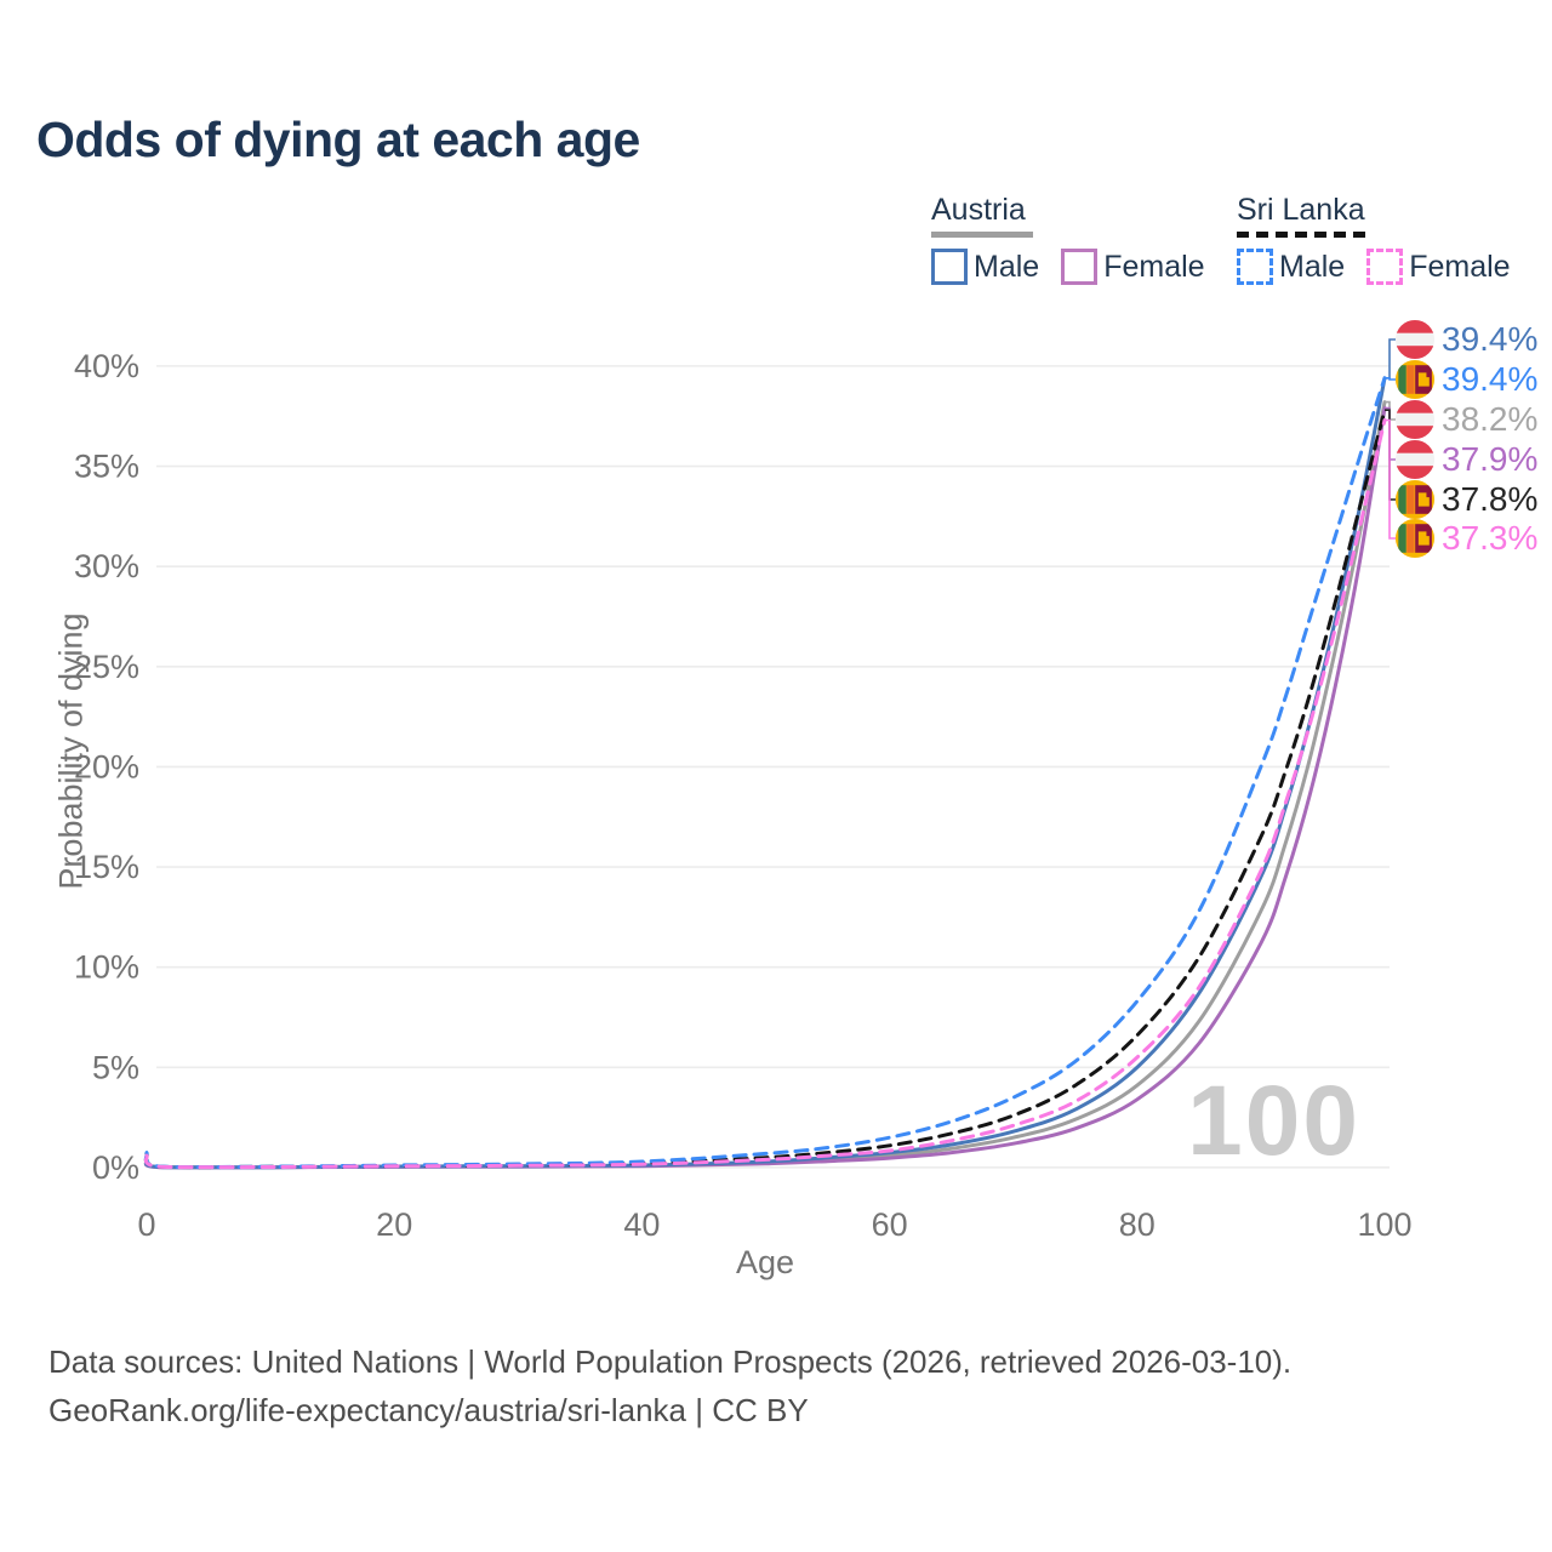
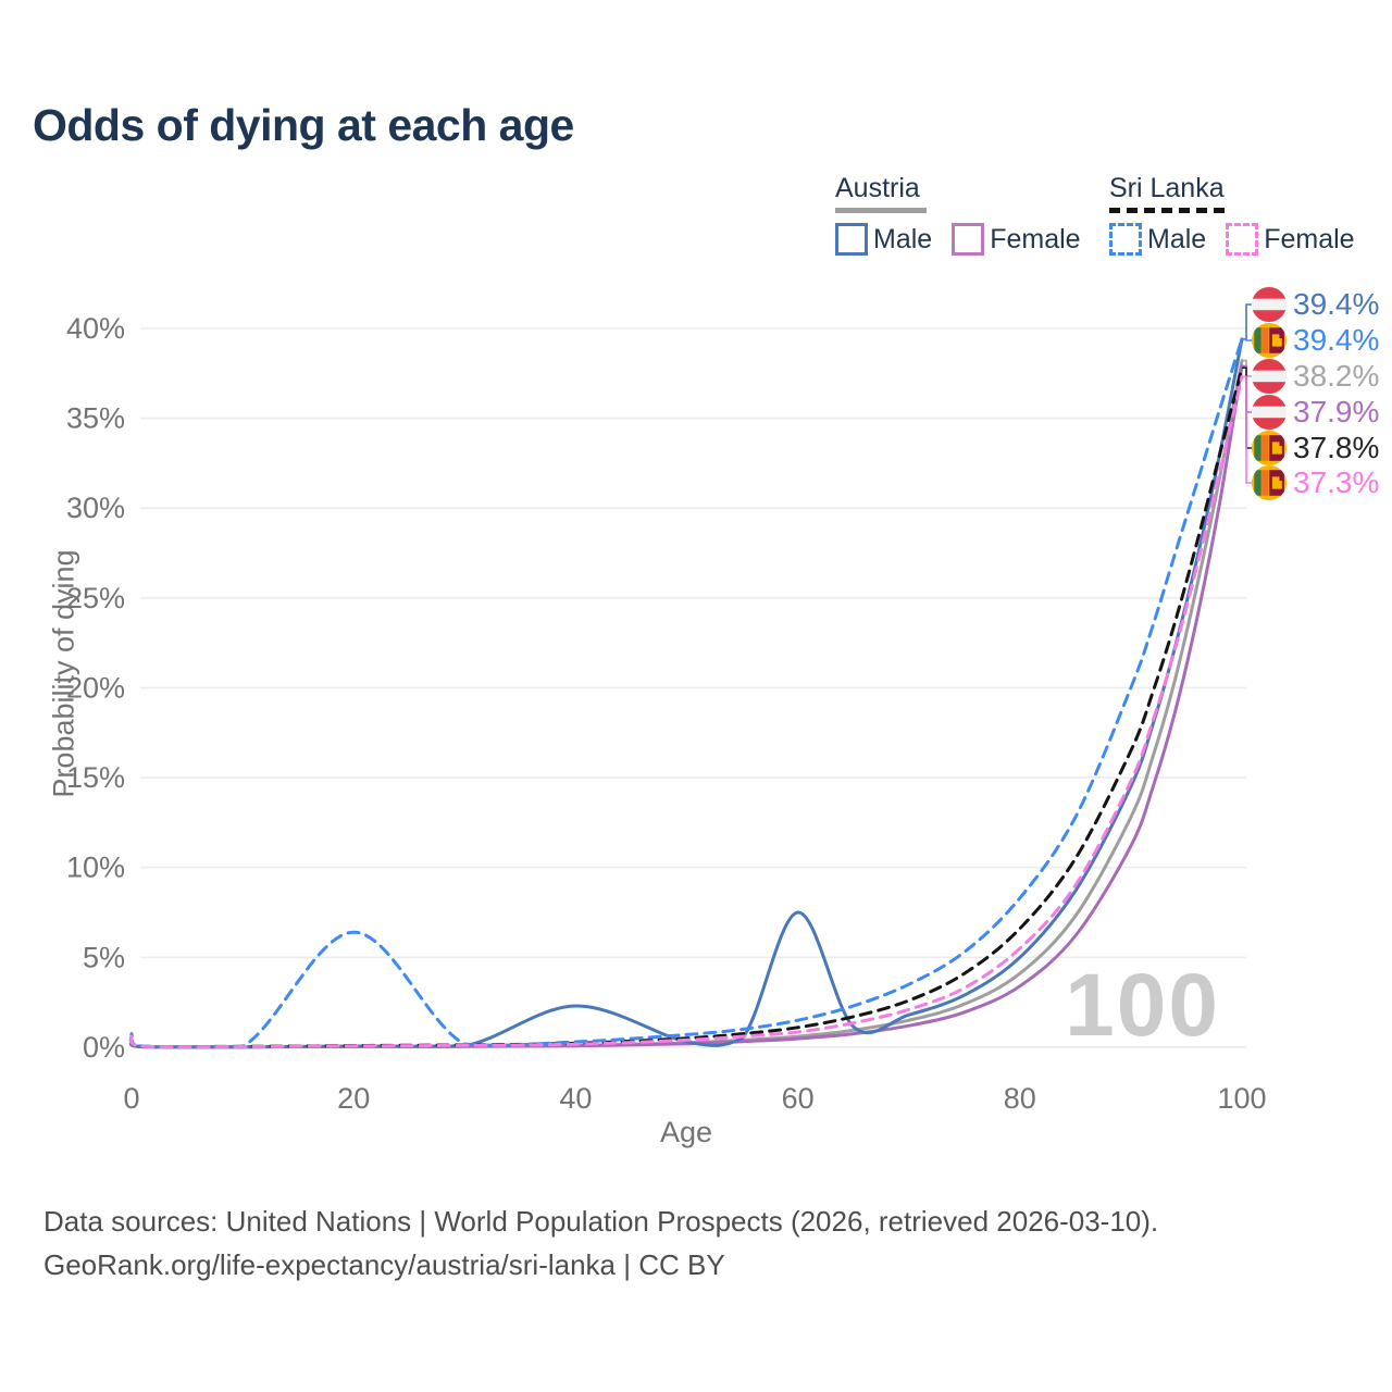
Sri Lanka Male/20: 0.1% -> 6.4%
Austria Male/40: 0.1% -> 2.3%
Austria Male/60: 0.8% -> 7.5%
